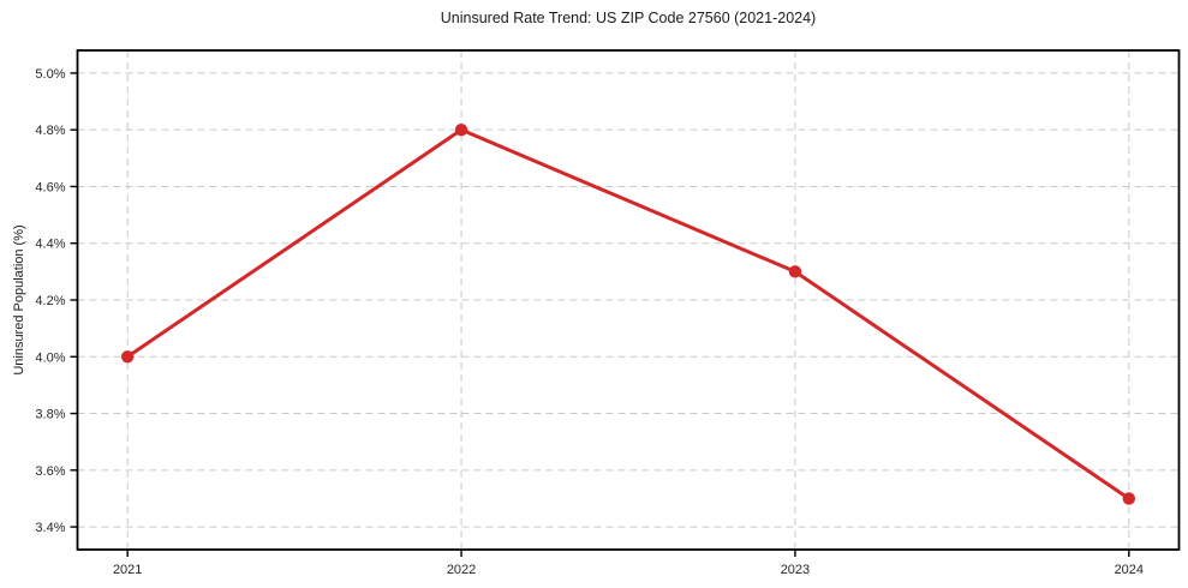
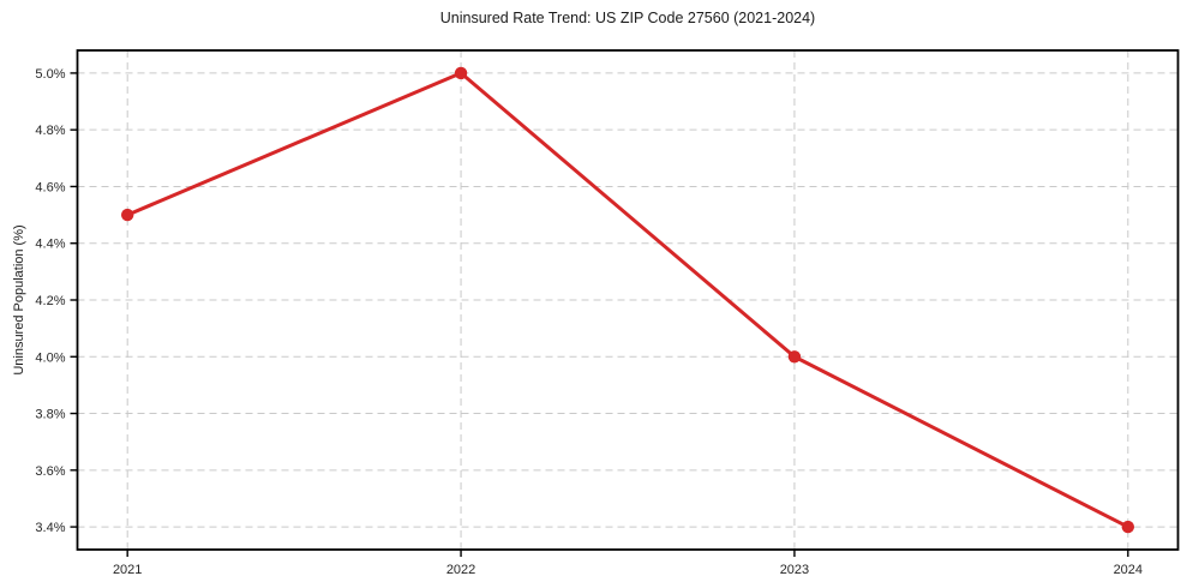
2021: 4.0% -> 4.5%
2022: 4.8% -> 5.0%
2023: 4.3% -> 4.0%
2024: 3.5% -> 3.4%
